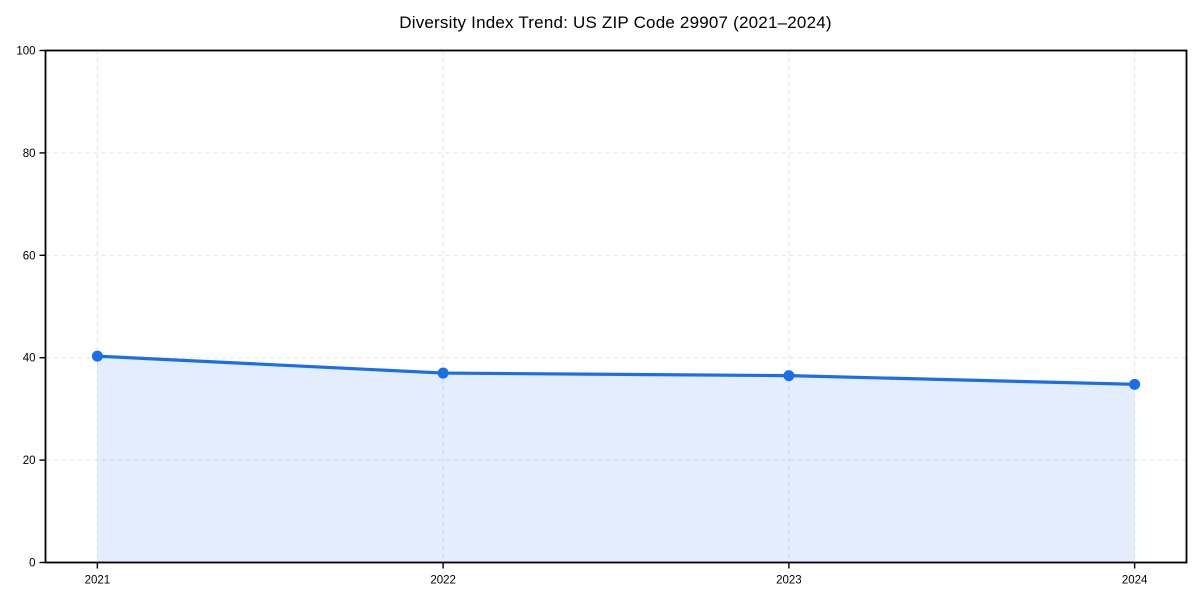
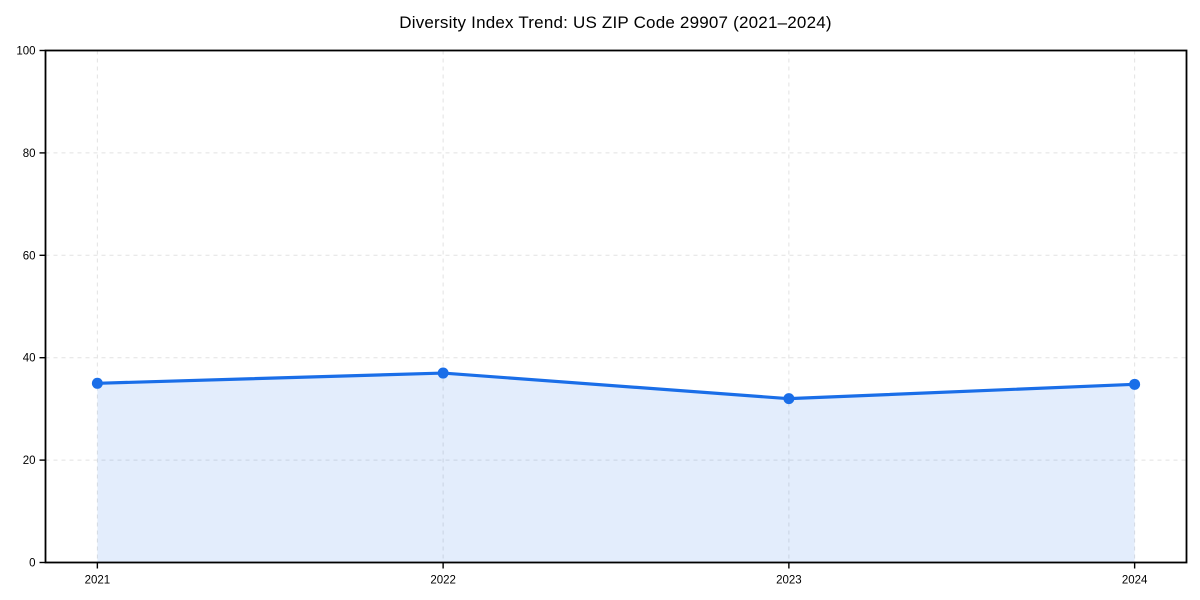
2021: 40 -> 35
2023: 36 -> 32
